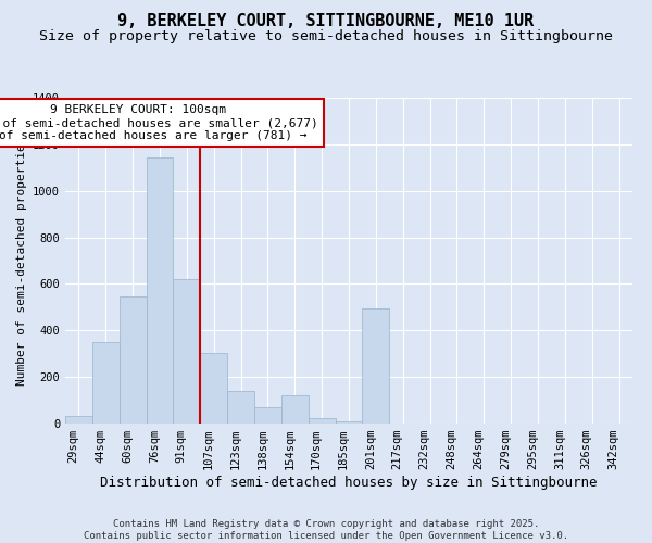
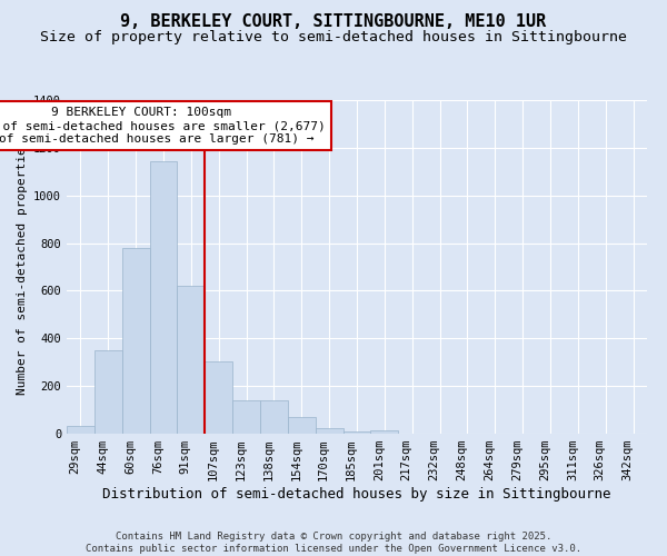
60sqm: 545 -> 780
138sqm: 70 -> 140
154sqm: 120 -> 70
201sqm: 495 -> 15
